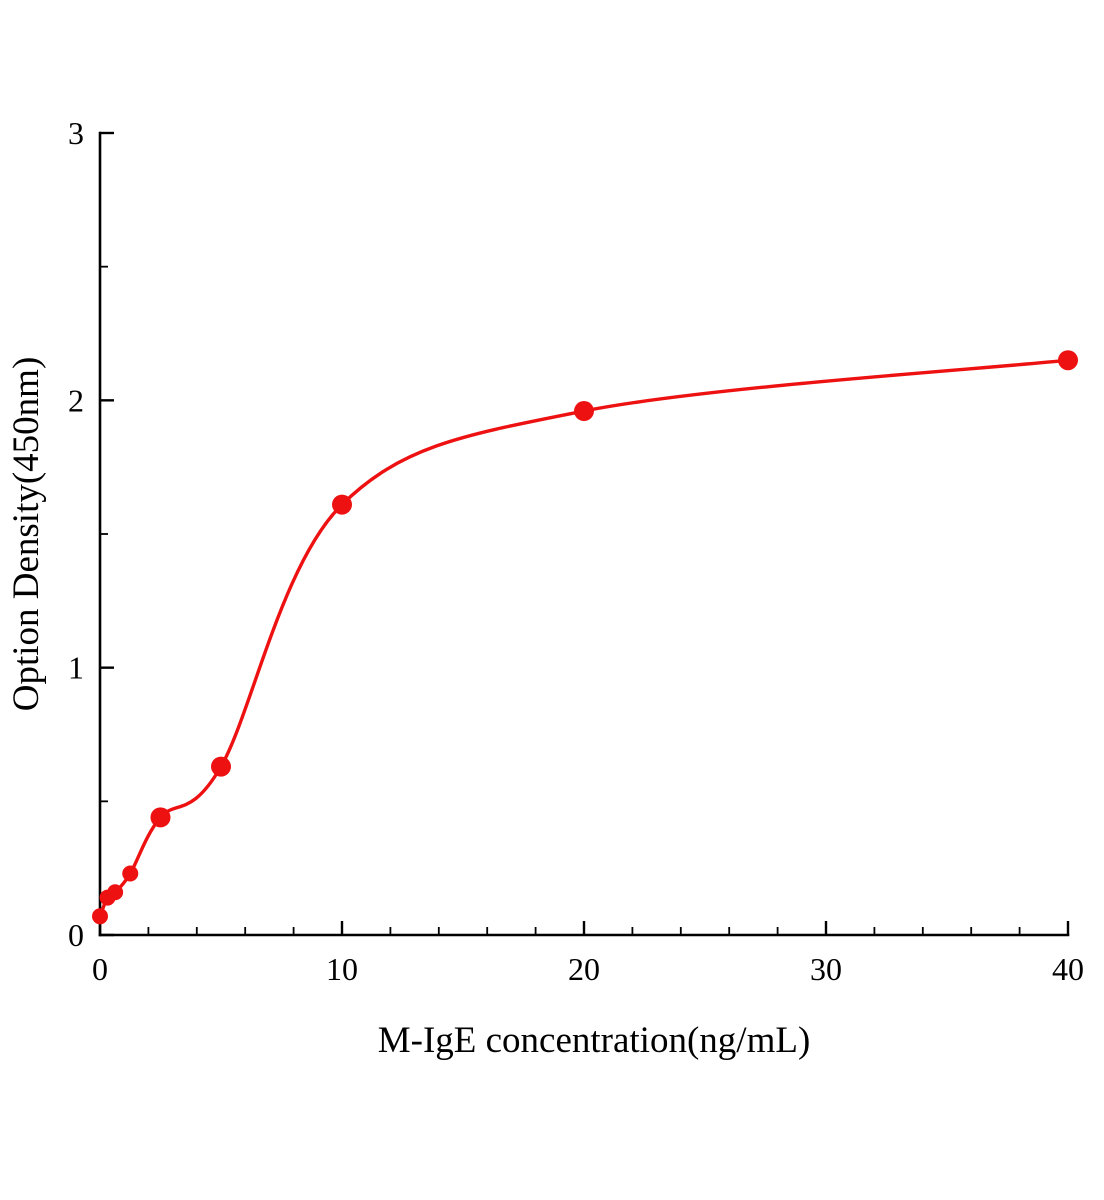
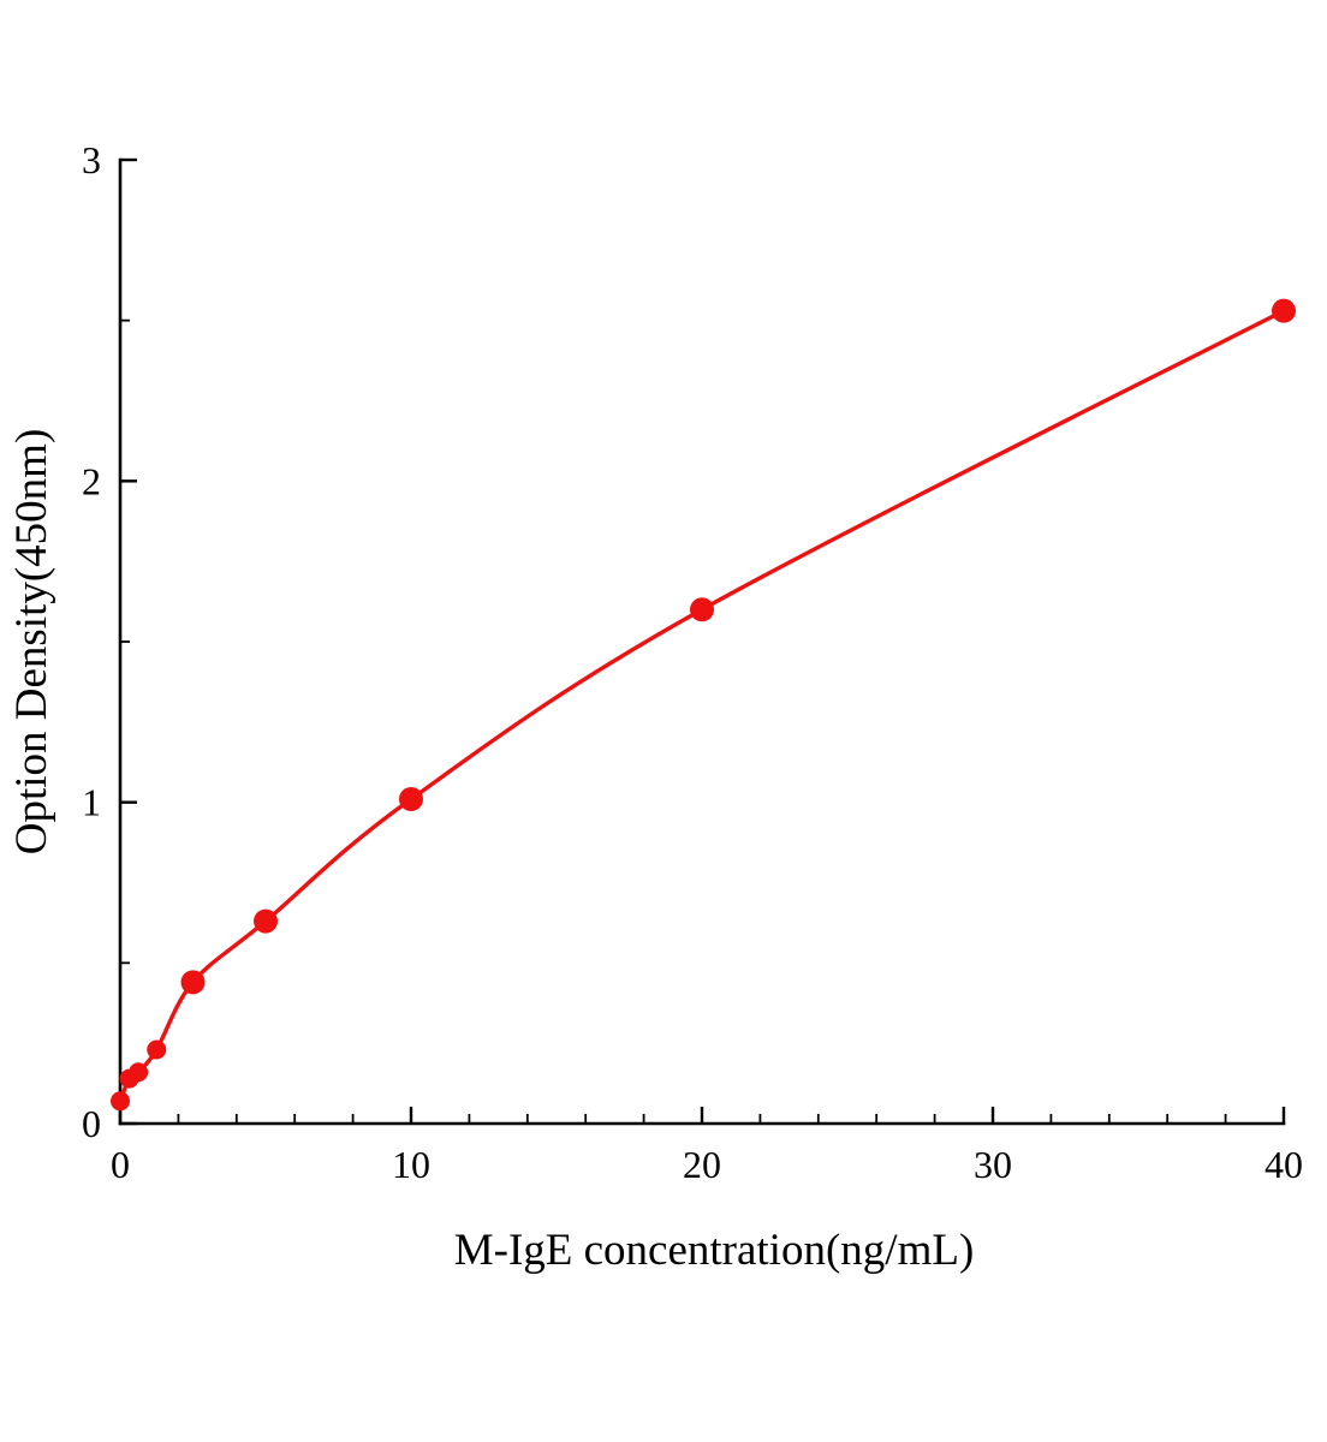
10: 1.61 -> 1.01
20: 1.96 -> 1.60
40: 2.15 -> 2.53
